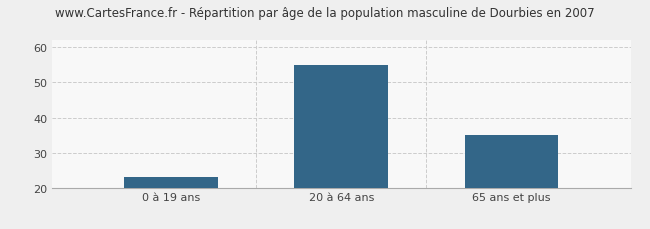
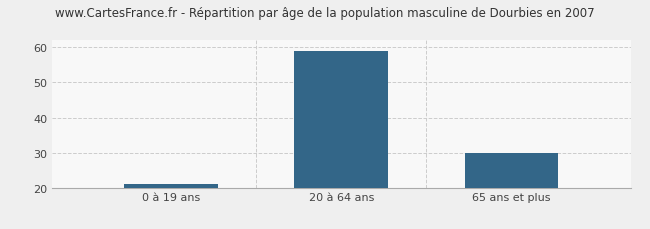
0 à 19 ans: 23 -> 21
20 à 64 ans: 55 -> 59
65 ans et plus: 35 -> 30
